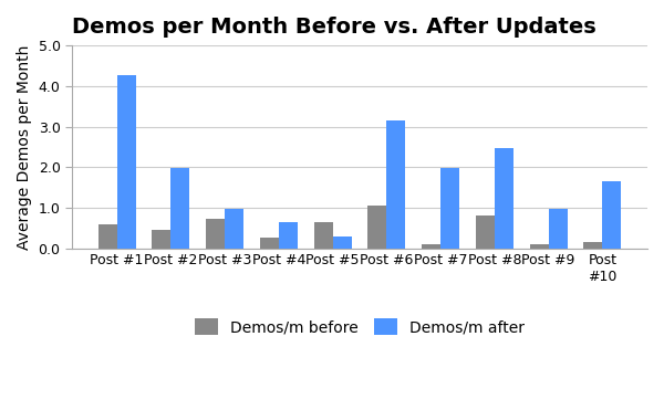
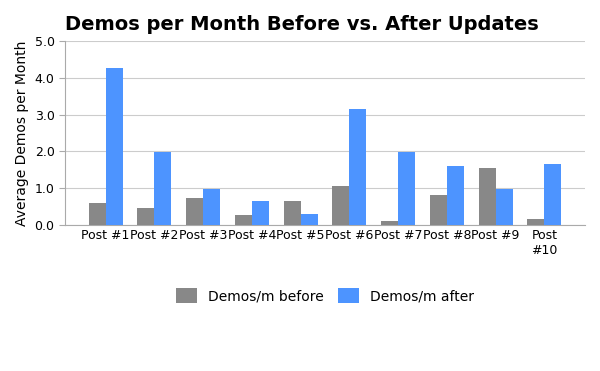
Demos/m after/Post #8: 2.48 -> 1.60
Demos/m before/Post #9: 0.10 -> 1.55
